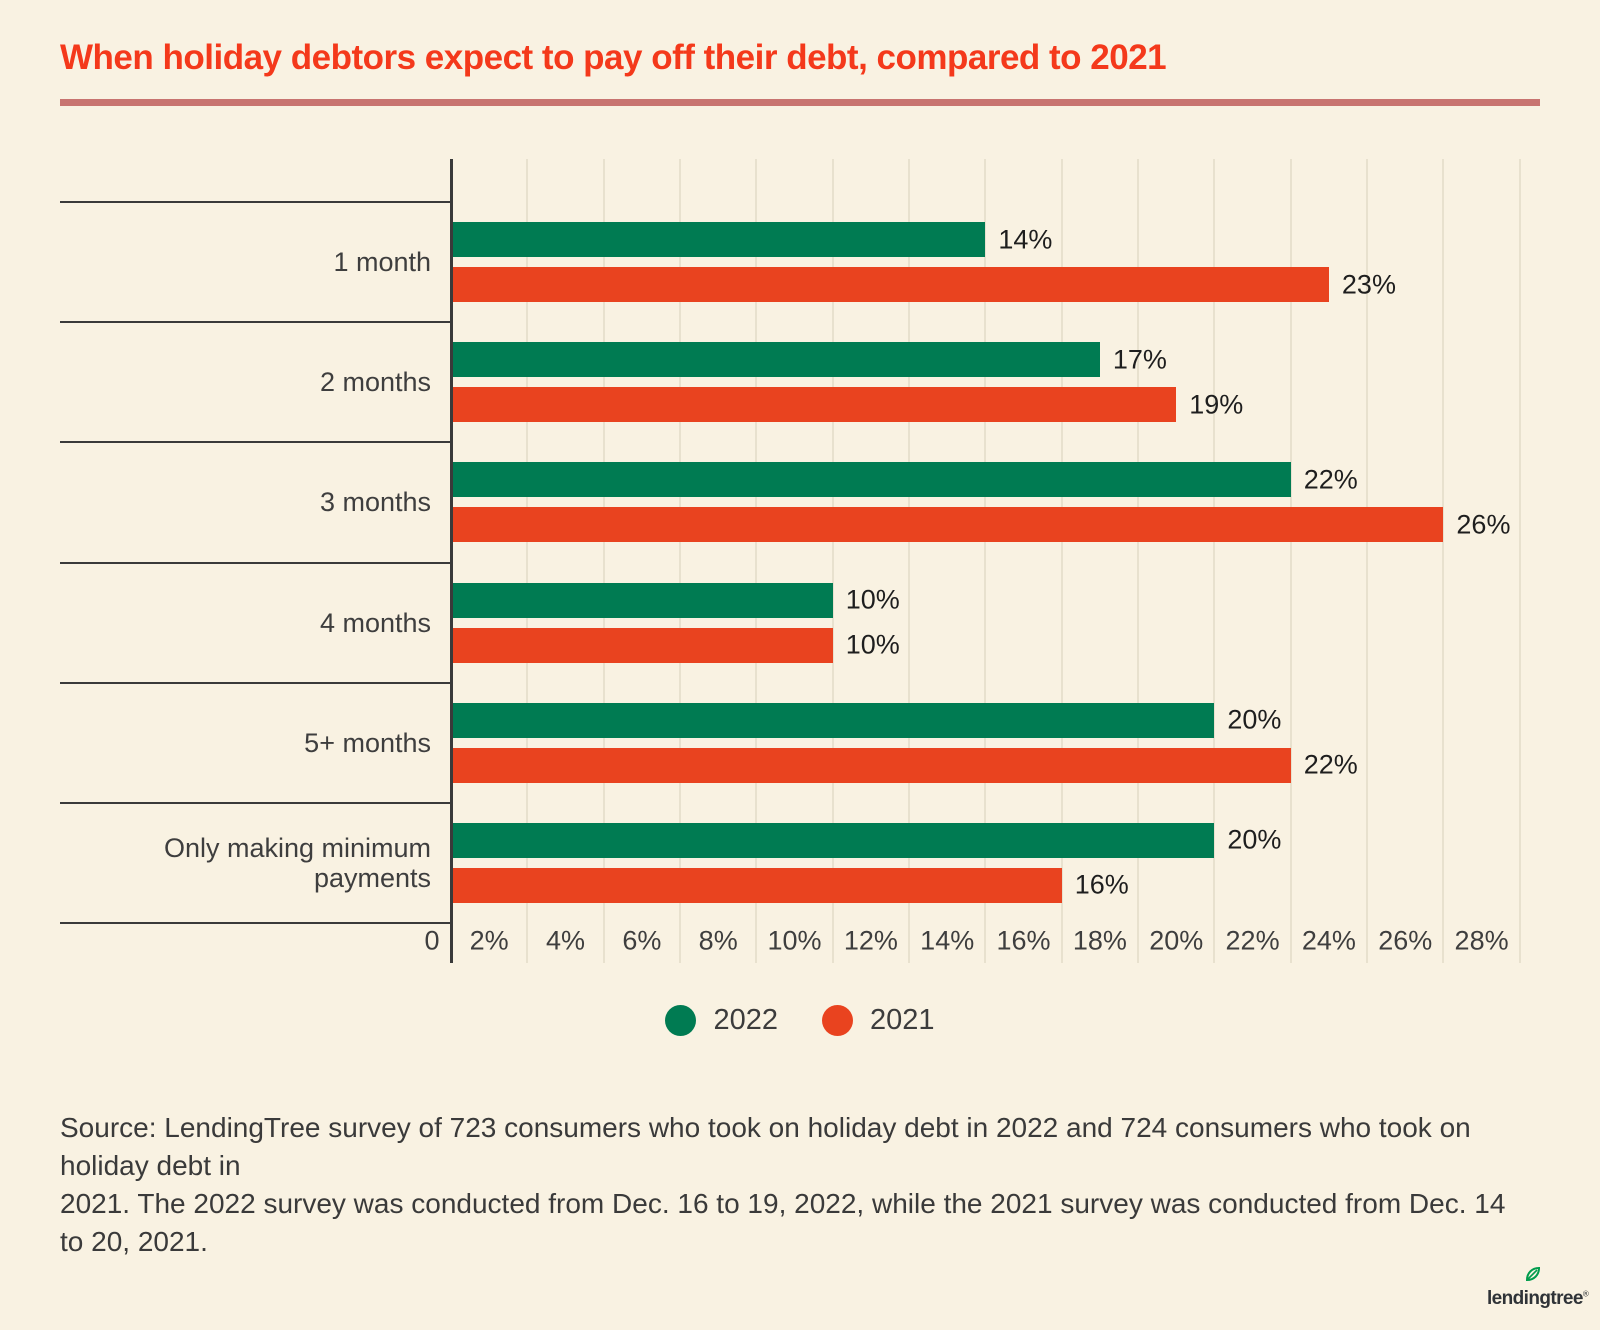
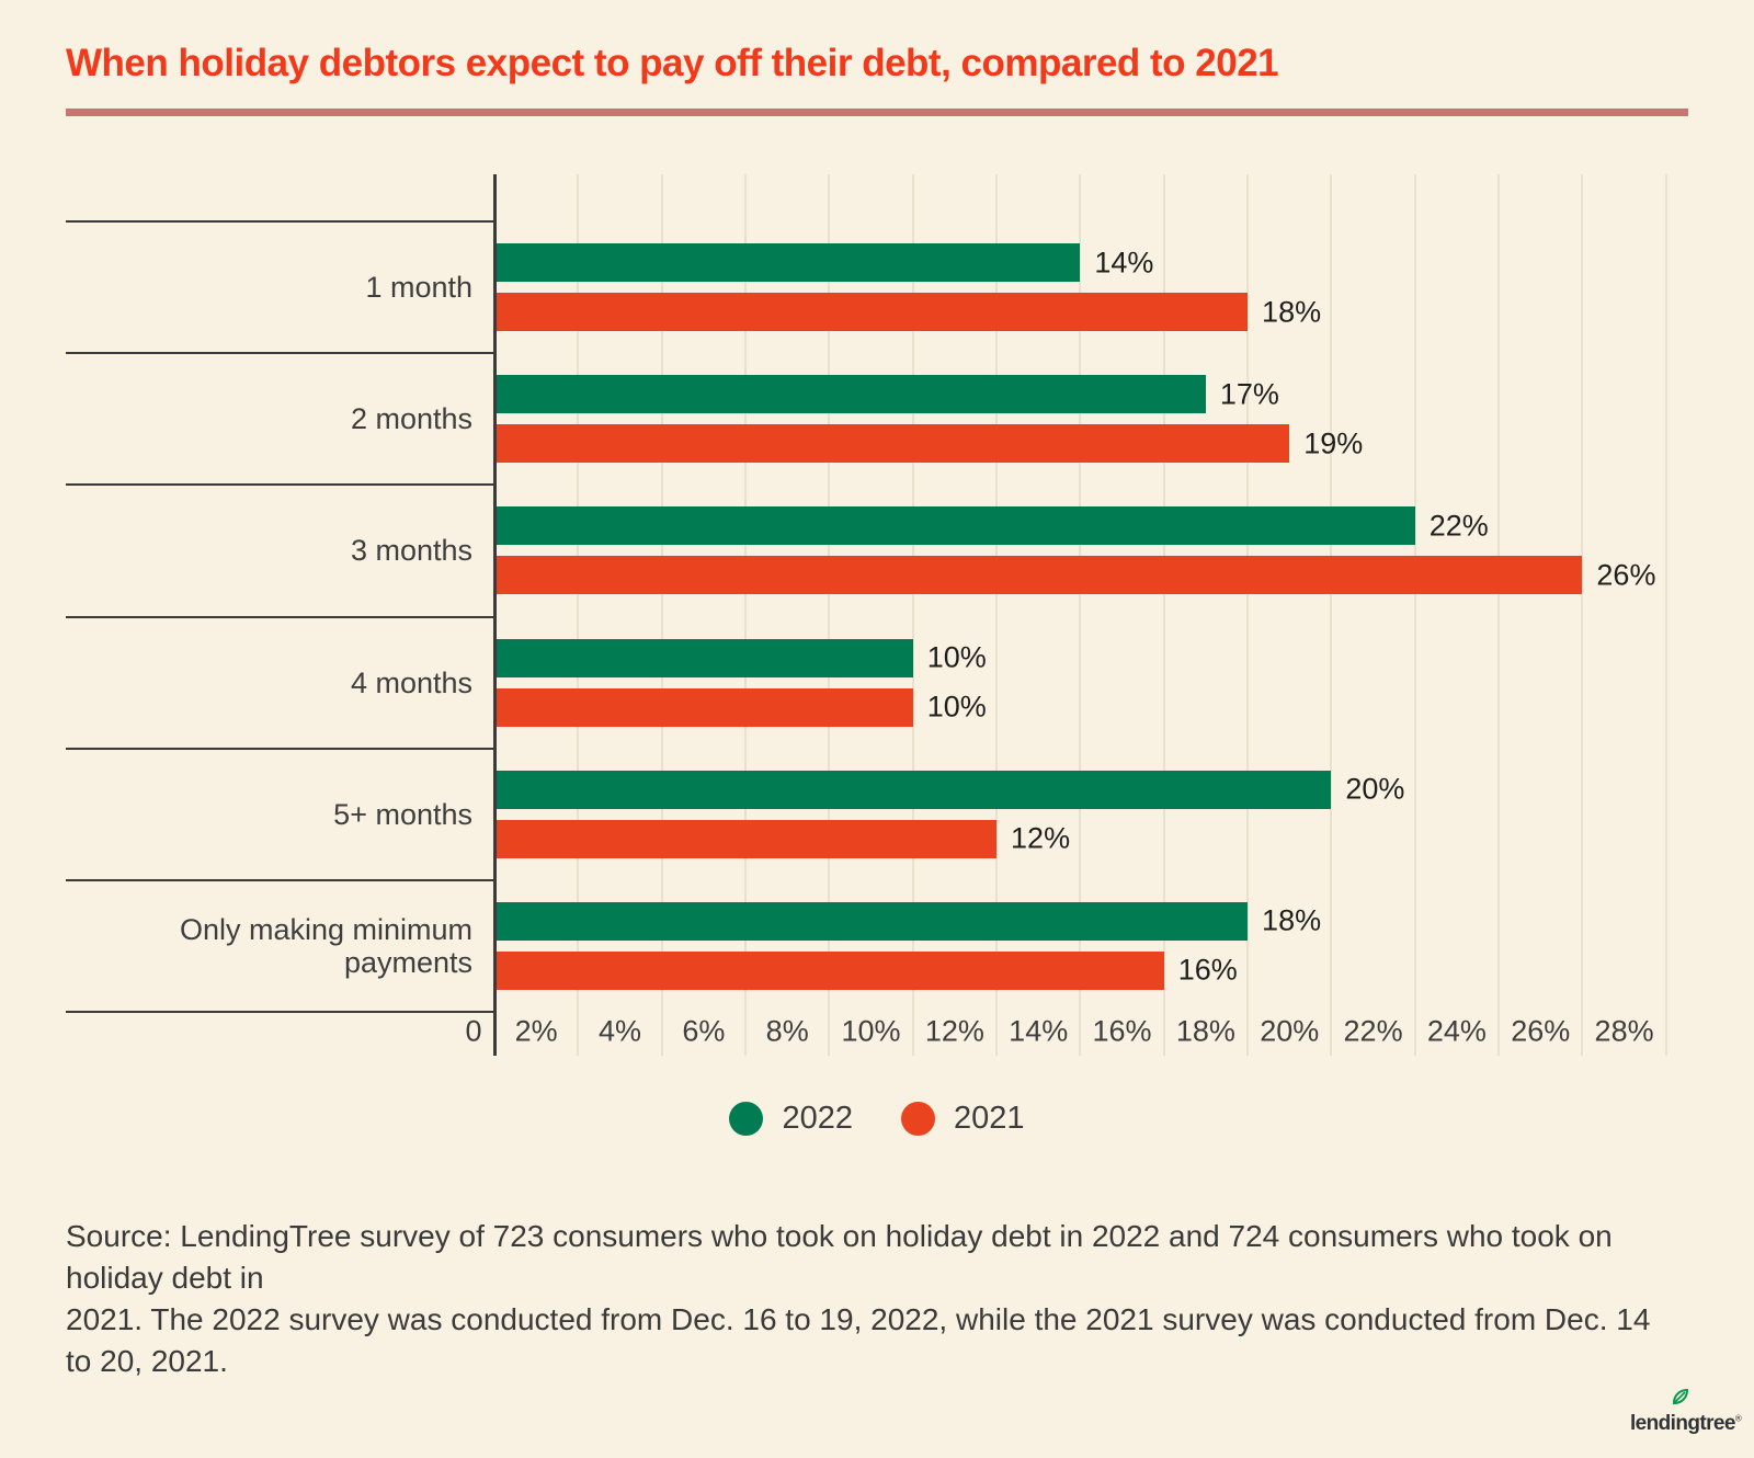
2021/1 month: 23% -> 18%
2021/5+ months: 22% -> 12%
2022/Only making minimum payments: 20% -> 18%
